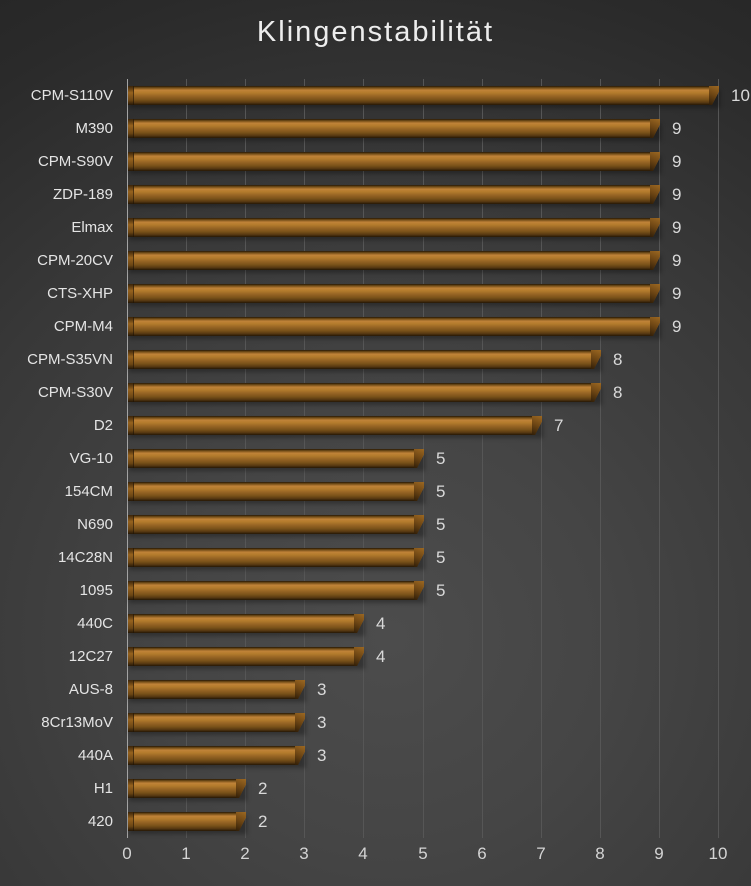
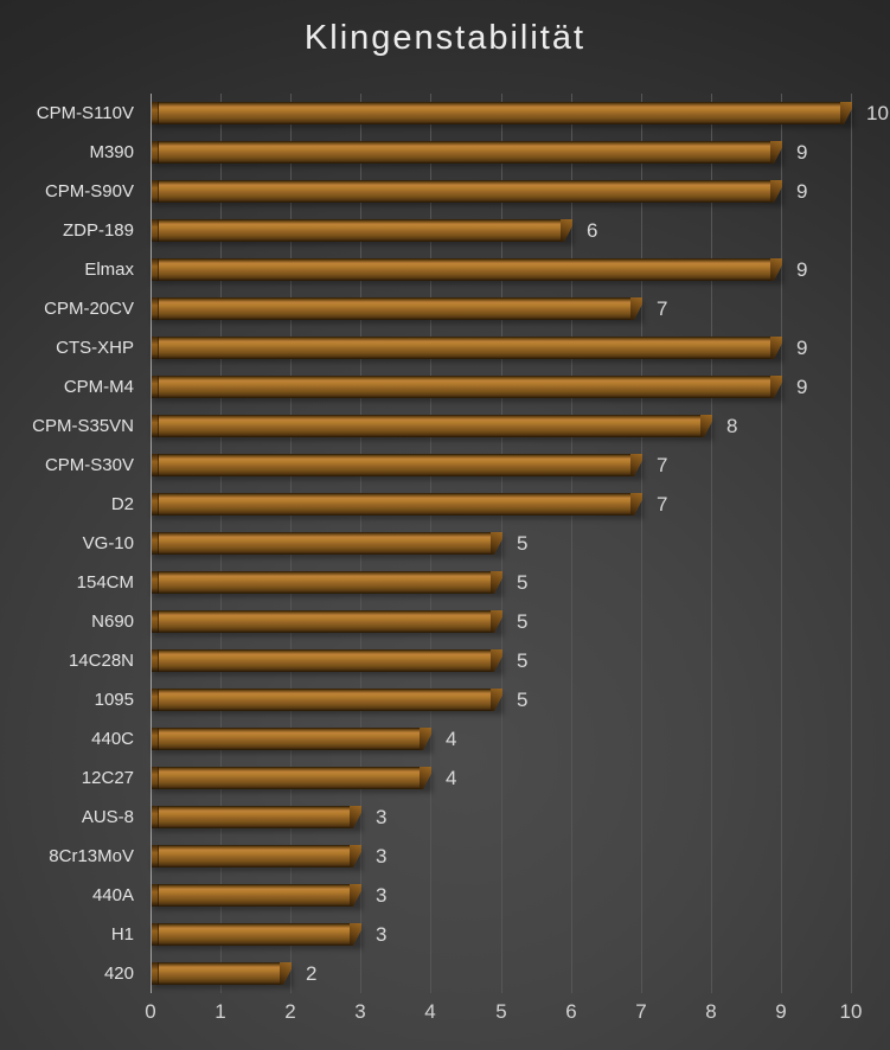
ZDP-189: 9 -> 6
CPM-20CV: 9 -> 7
CPM-S30V: 8 -> 7
H1: 2 -> 3
